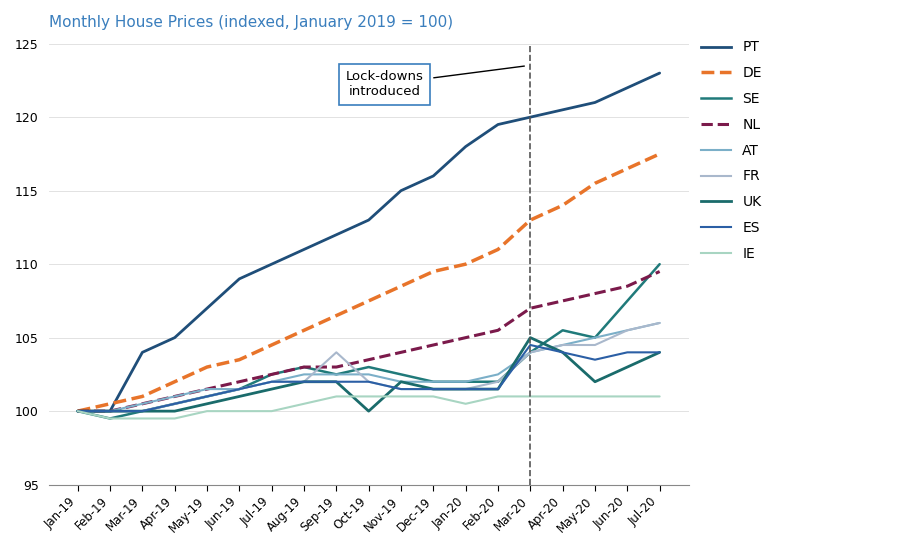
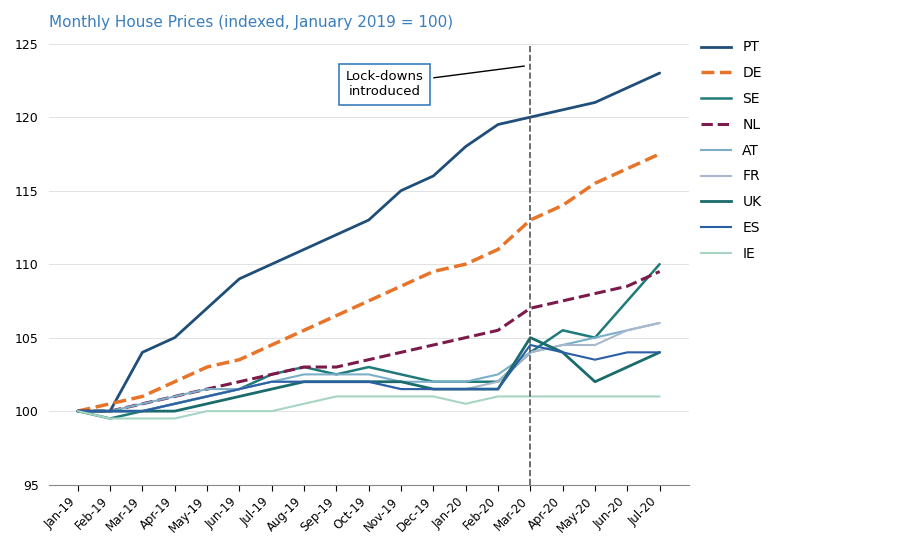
FR/Sep-19: 104.0 -> 102.0
UK/Oct-19: 100.0 -> 102.0
